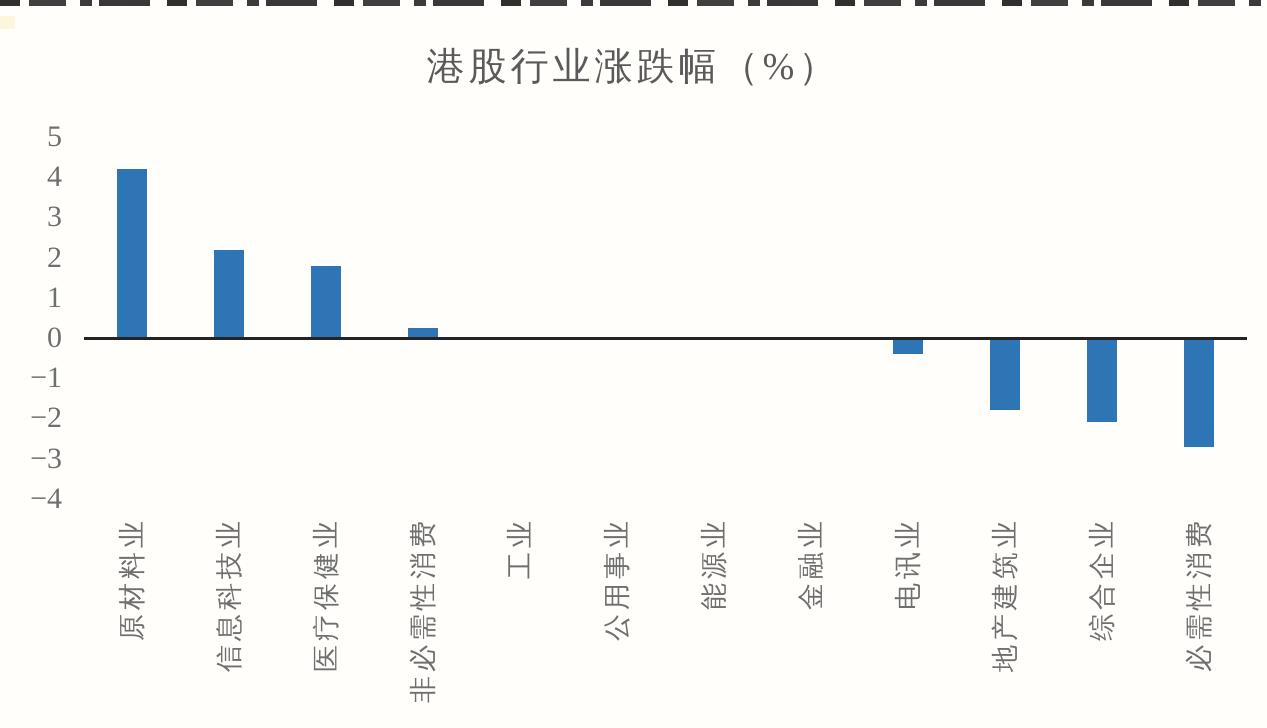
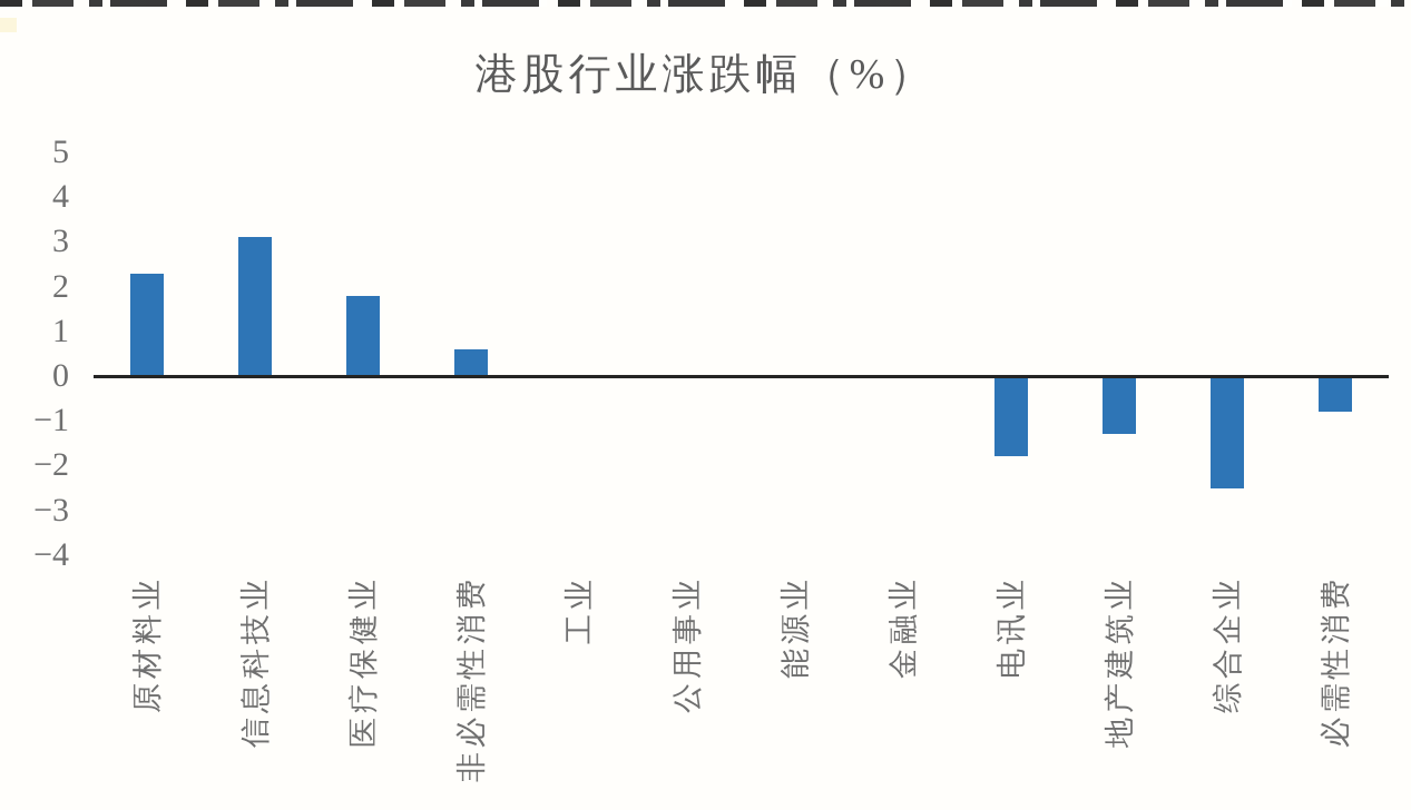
原材料业: 4.2 -> 2.3
信息科技业: 2.2 -> 3.1
非必需性消费: 0.2 -> 0.6
电讯业: -0.4 -> -1.8
地产建筑业: -1.8 -> -1.3
综合企业: -2.1 -> -2.5
必需性消费: -2.7 -> -0.8
